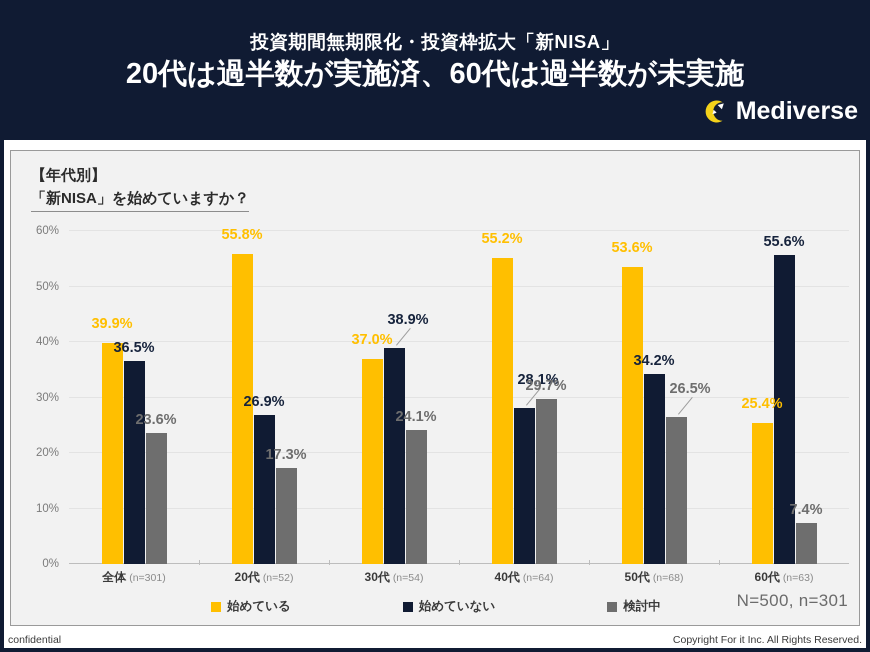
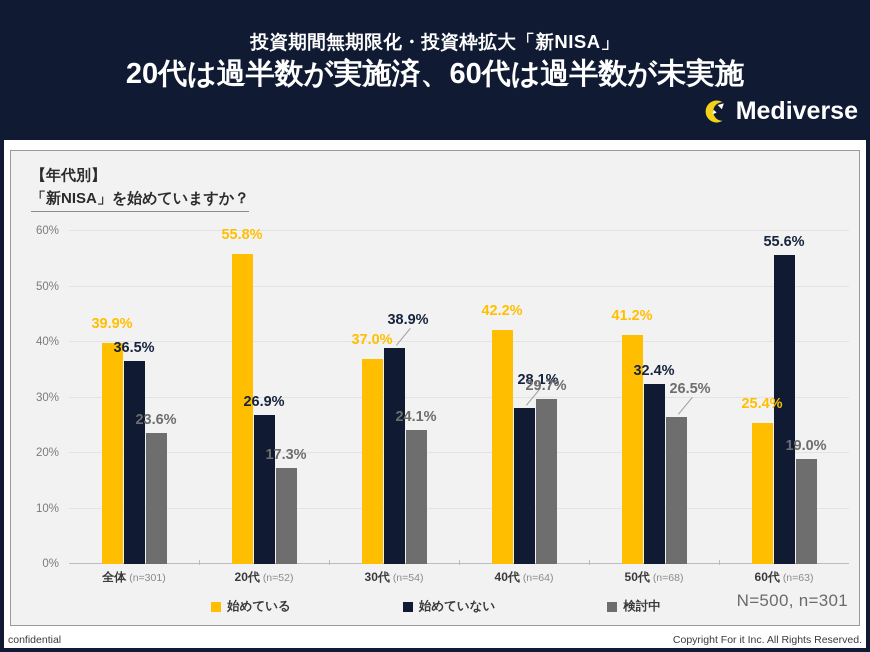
始めている/40代: 55.2% -> 42.2%
始めている/50代: 53.6% -> 41.2%
始めていない/50代: 34.2% -> 32.4%
検討中/60代: 7.4% -> 19.0%
